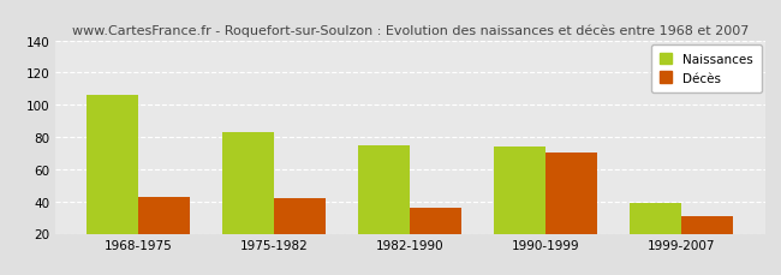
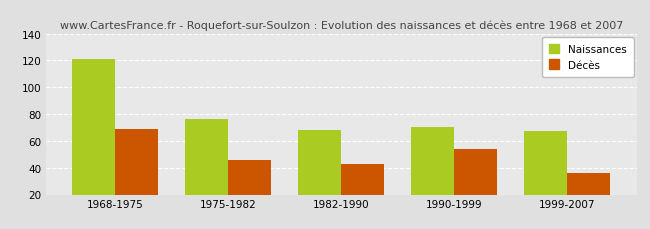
Naissances/1968-1975: 106 -> 121
Décès/1968-1975: 43 -> 69
Naissances/1975-1982: 83 -> 76
Décès/1975-1982: 42 -> 46
Naissances/1982-1990: 75 -> 68
Décès/1982-1990: 36 -> 43
Naissances/1990-1999: 74 -> 70
Décès/1990-1999: 70 -> 54
Naissances/1999-2007: 39 -> 67
Décès/1999-2007: 31 -> 36
